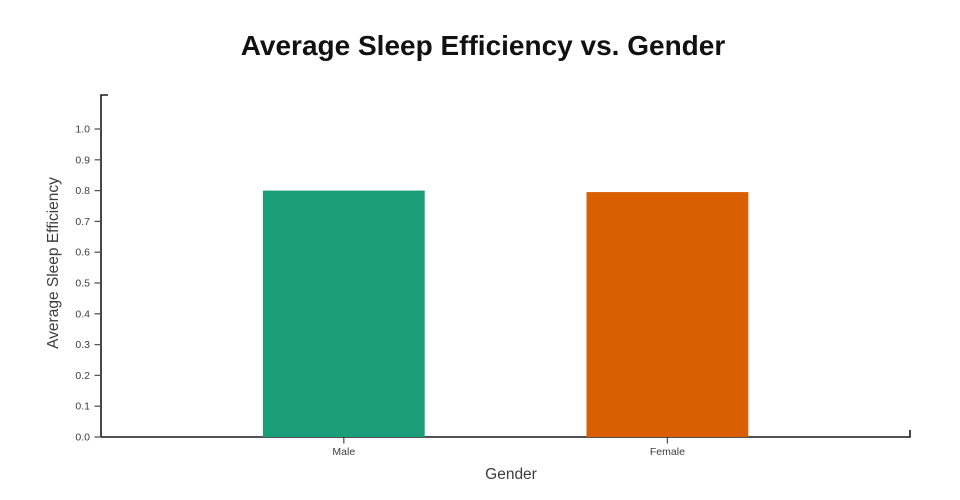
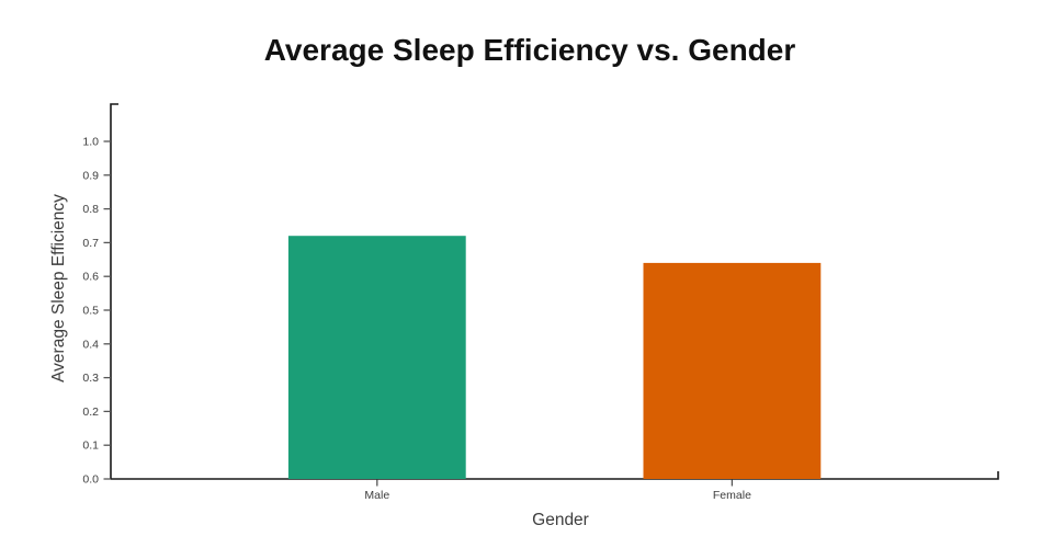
Male: 0.80 -> 0.72
Female: 0.80 -> 0.64
